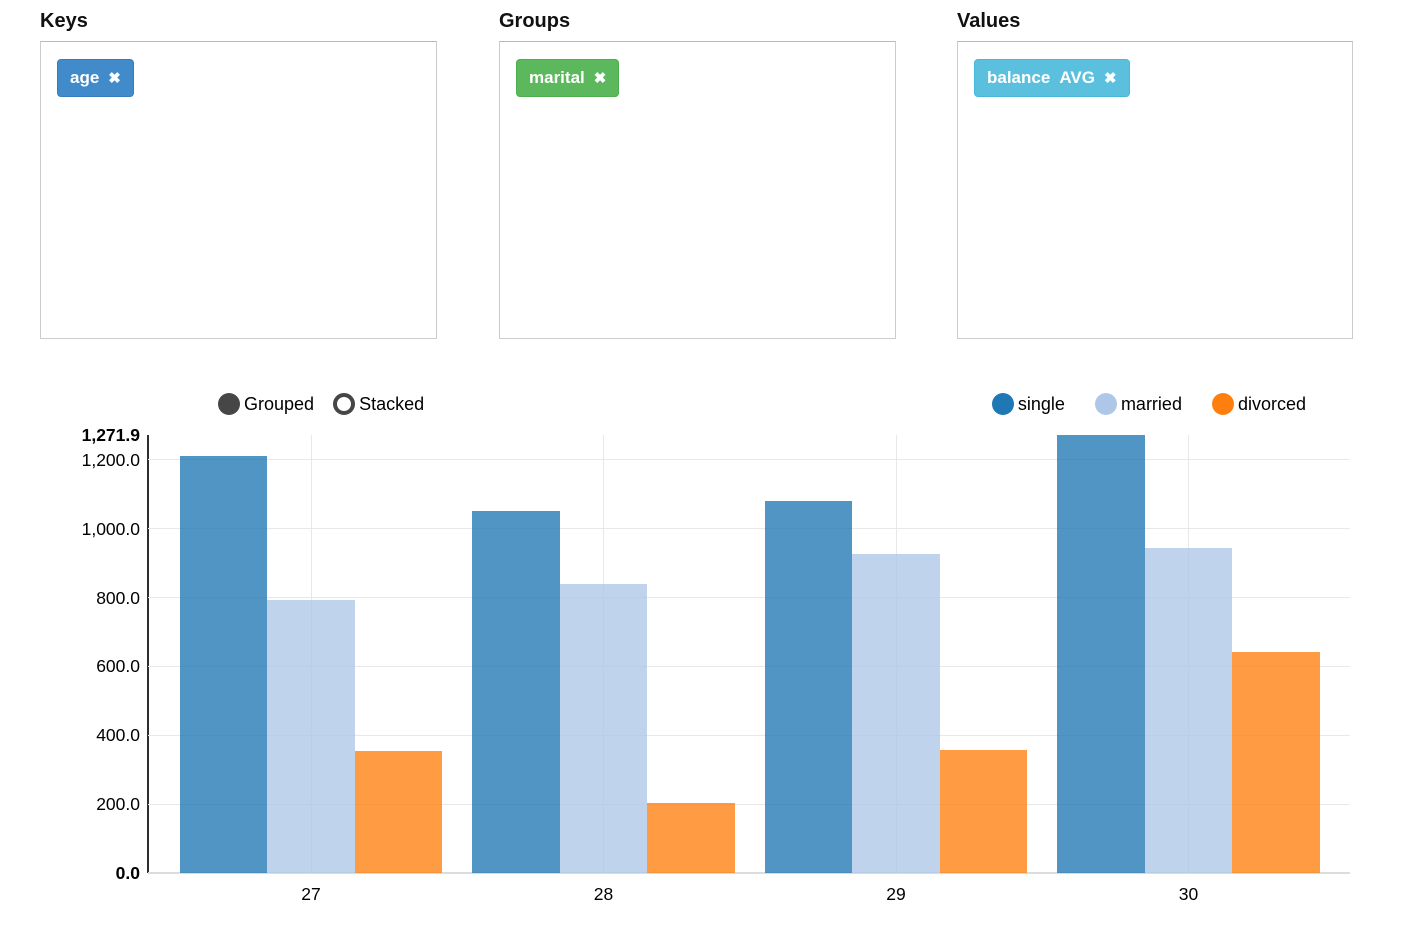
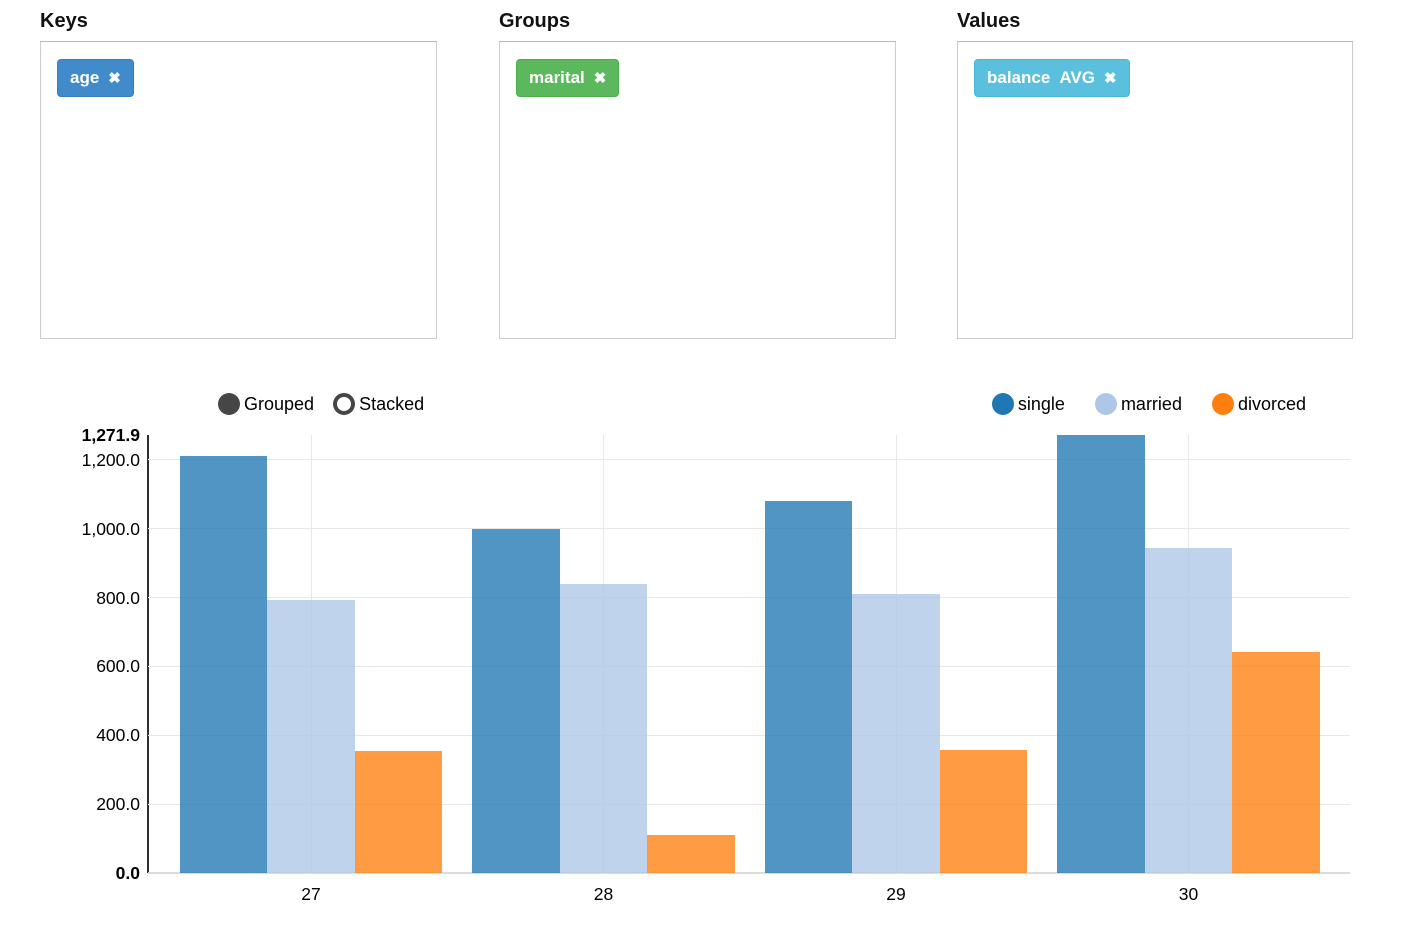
single/28: 1050 -> 1000
divorced/28: 200 -> 110
married/29: 930 -> 810
